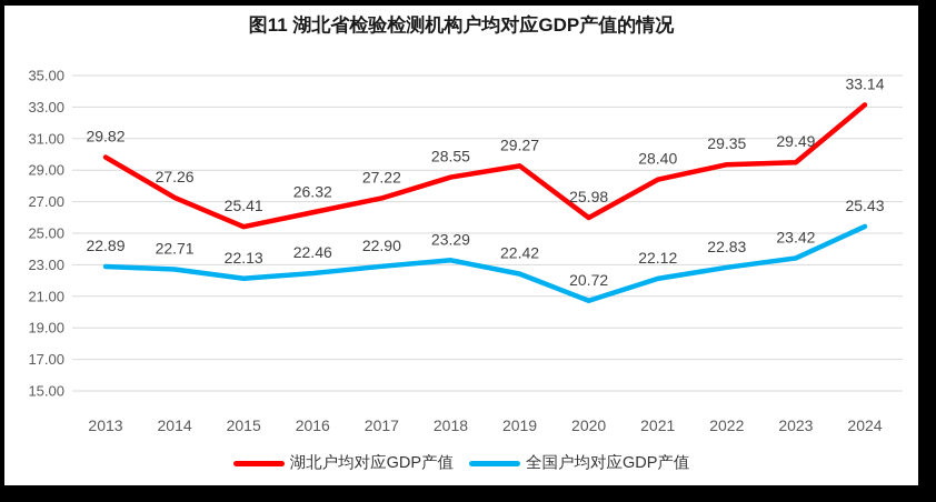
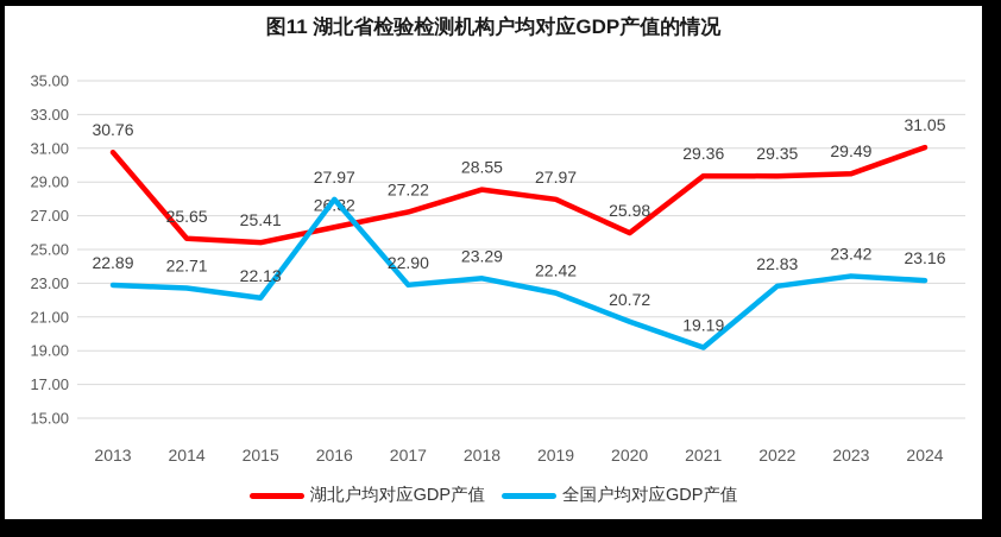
湖北户均对应GDP产值/2013: 29.82 -> 30.76
湖北户均对应GDP产值/2014: 27.26 -> 25.65
全国户均对应GDP产值/2016: 22.46 -> 27.97
湖北户均对应GDP产值/2019: 29.27 -> 27.97
湖北户均对应GDP产值/2021: 28.40 -> 29.36
全国户均对应GDP产值/2021: 22.12 -> 19.19
湖北户均对应GDP产值/2024: 33.14 -> 31.05
全国户均对应GDP产值/2024: 25.43 -> 23.16
